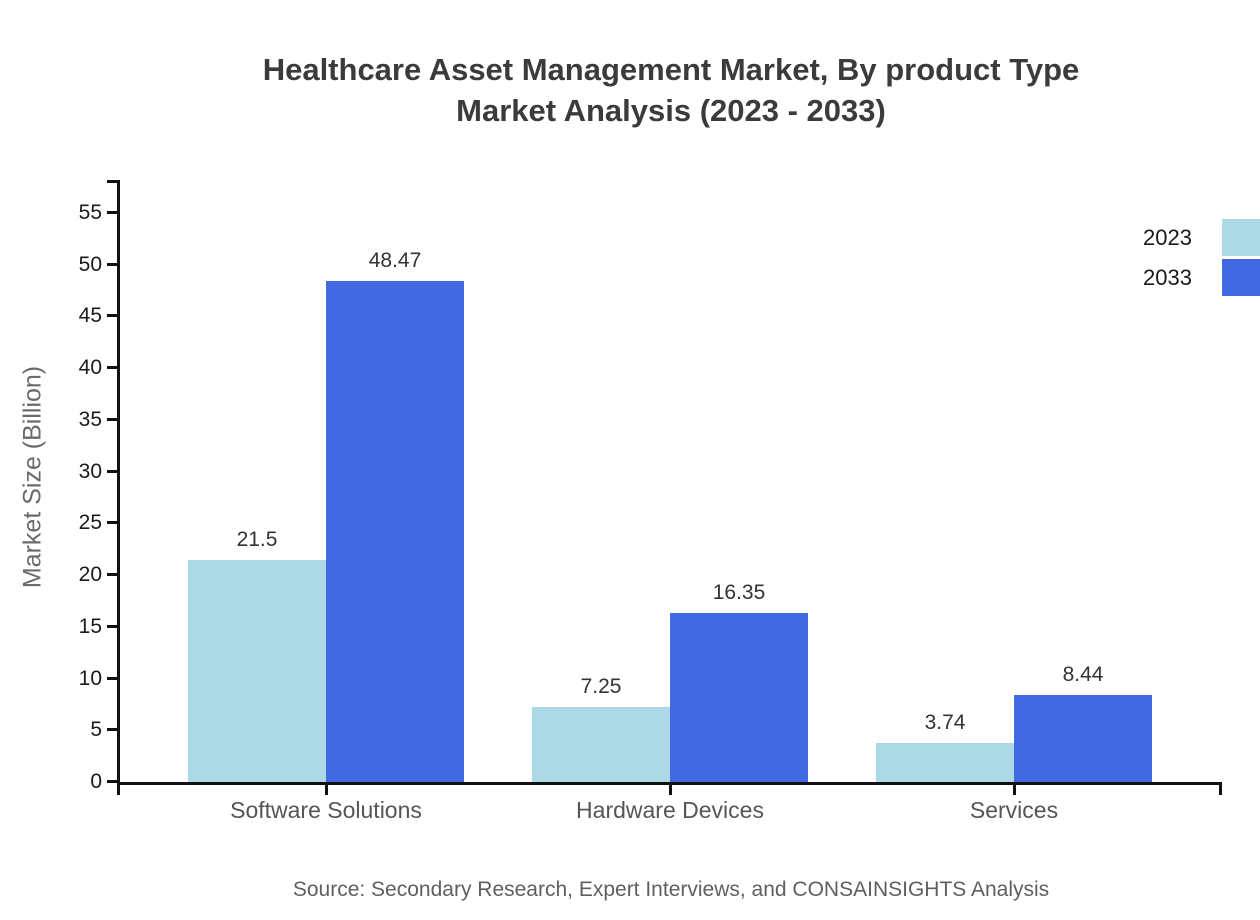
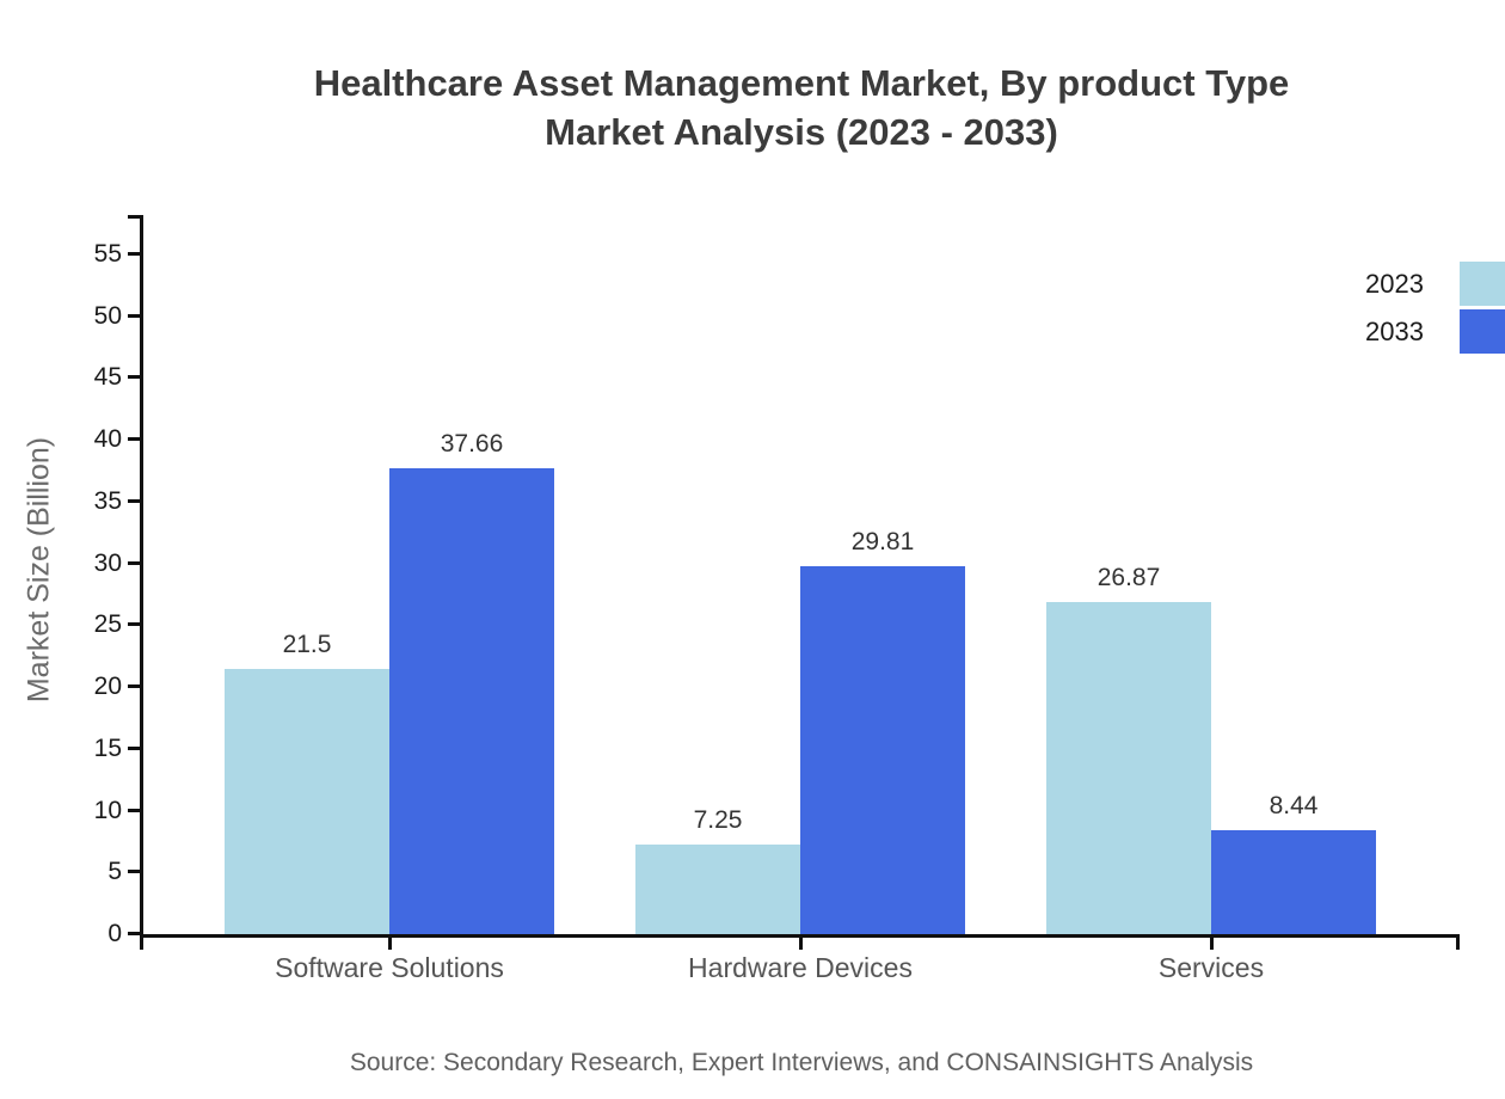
2033/Software Solutions: 48.47 -> 37.66
2033/Hardware Devices: 16.35 -> 29.81
2023/Services: 3.74 -> 26.87
